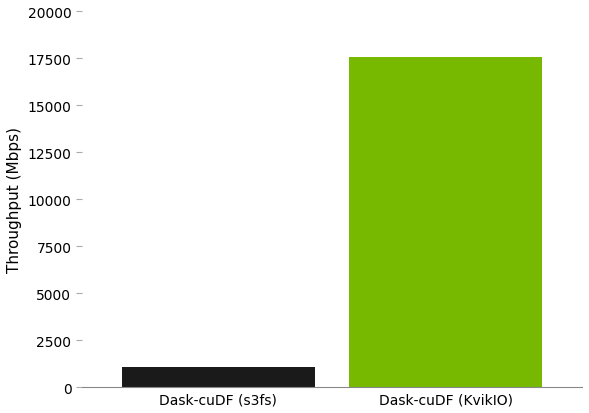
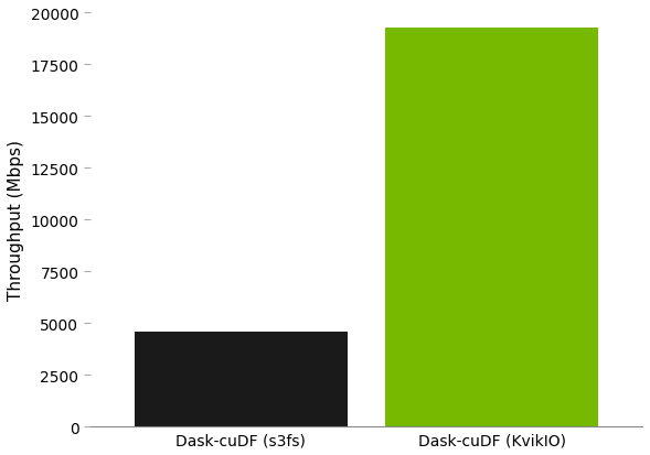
Dask-cuDF (s3fs): 1100 -> 4600
Dask-cuDF (KvikIO): 17600 -> 19300
